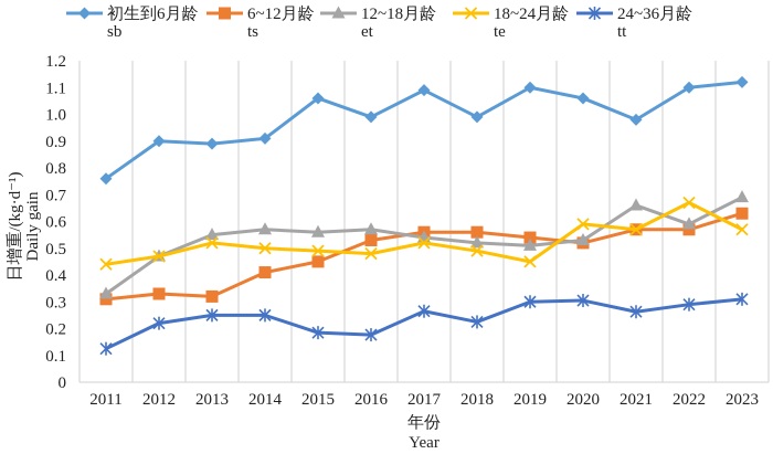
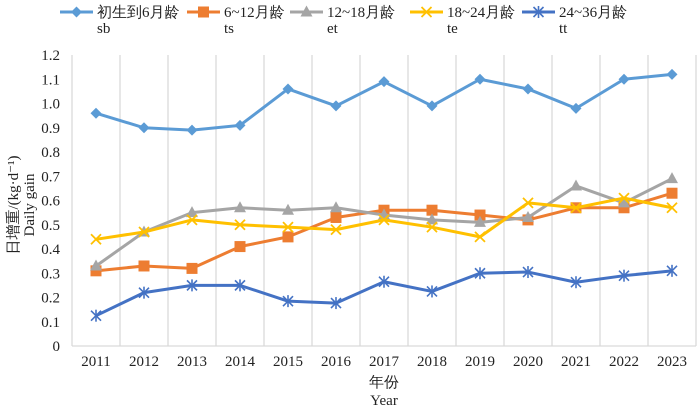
初生到6月龄/2011: 0.76 -> 0.96
18~24月龄/2022: 0.67 -> 0.61
